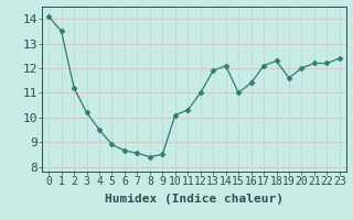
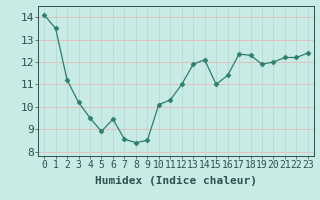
6: 8.65 -> 9.45
17: 12.10 -> 12.35
19: 11.60 -> 11.90
